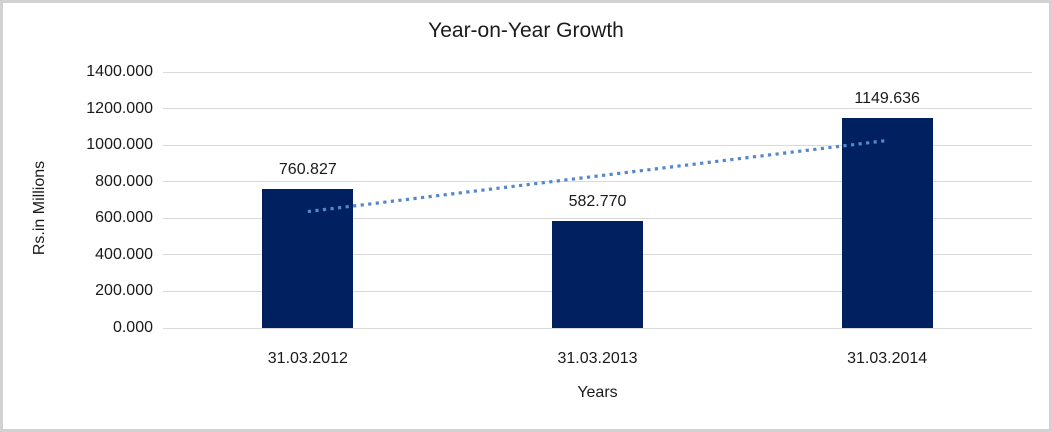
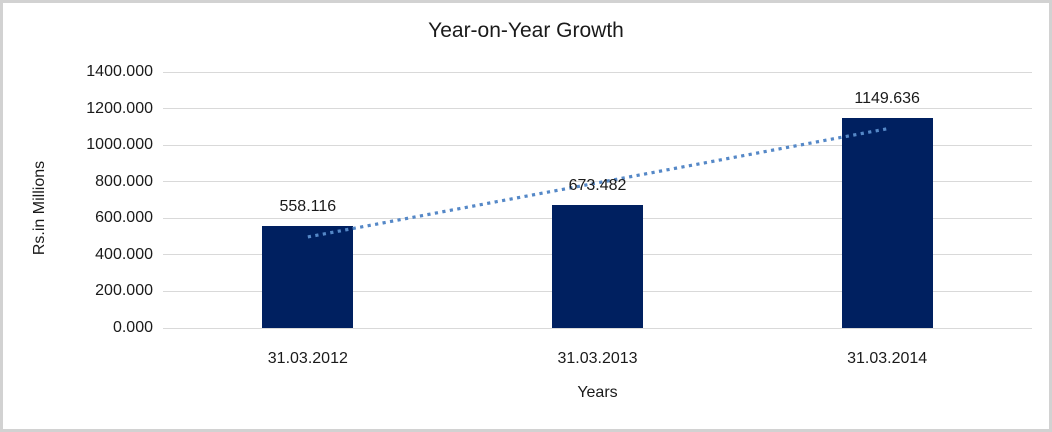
31.03.2012: 760.827 -> 558.116
31.03.2013: 582.770 -> 673.482
